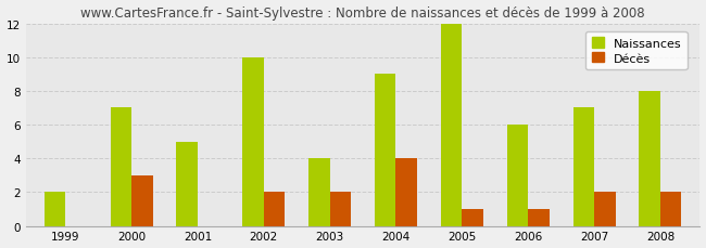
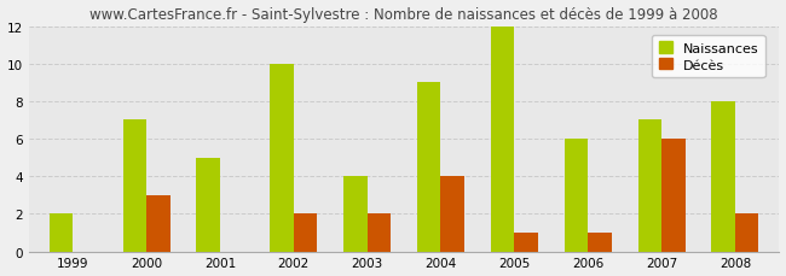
Décès/2007: 2 -> 6
